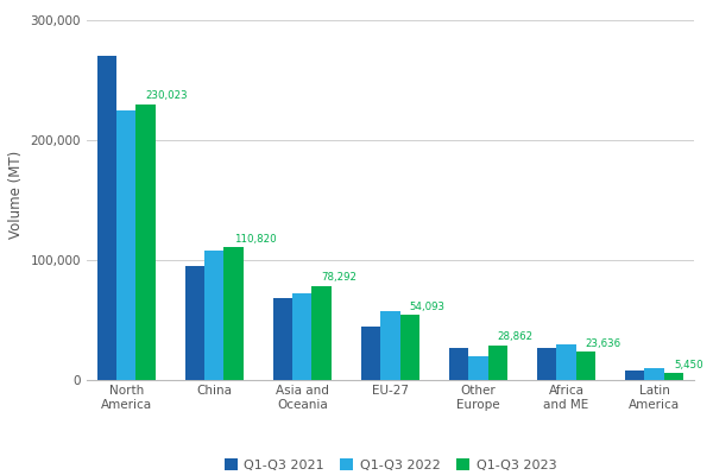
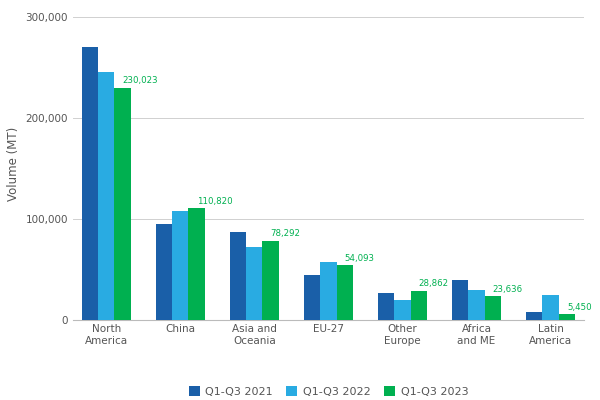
Q1-Q3 2022/North America: 225,000 -> 246,000
Q1-Q3 2021/Asia and Oceania: 68,000 -> 87,000
Q1-Q3 2021/Africa and ME: 27,000 -> 40,000
Q1-Q3 2022/Latin America: 10,000 -> 25,000
